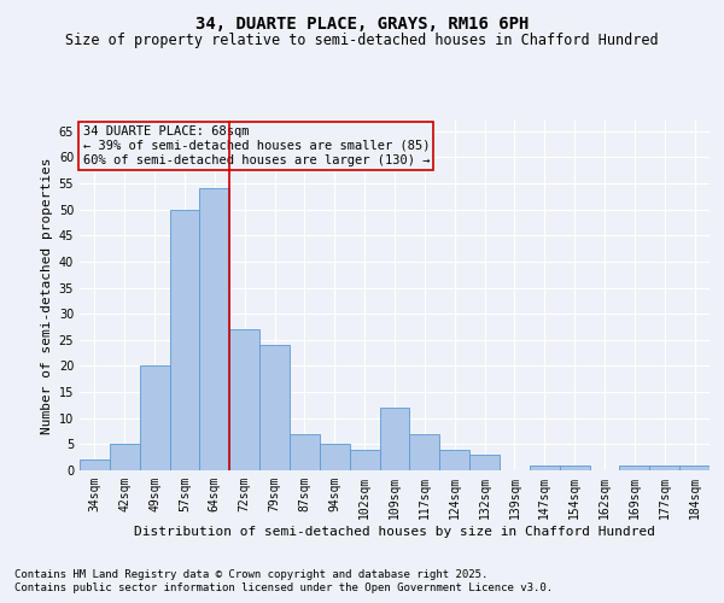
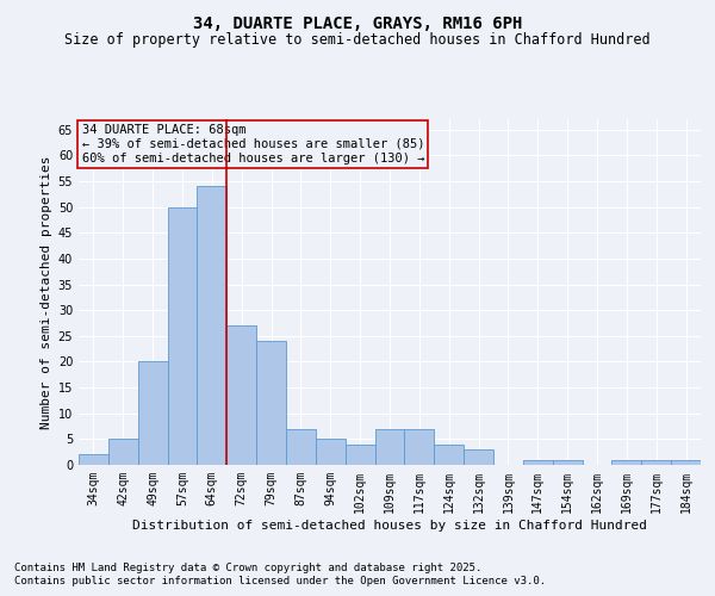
109sqm: 12 -> 7
